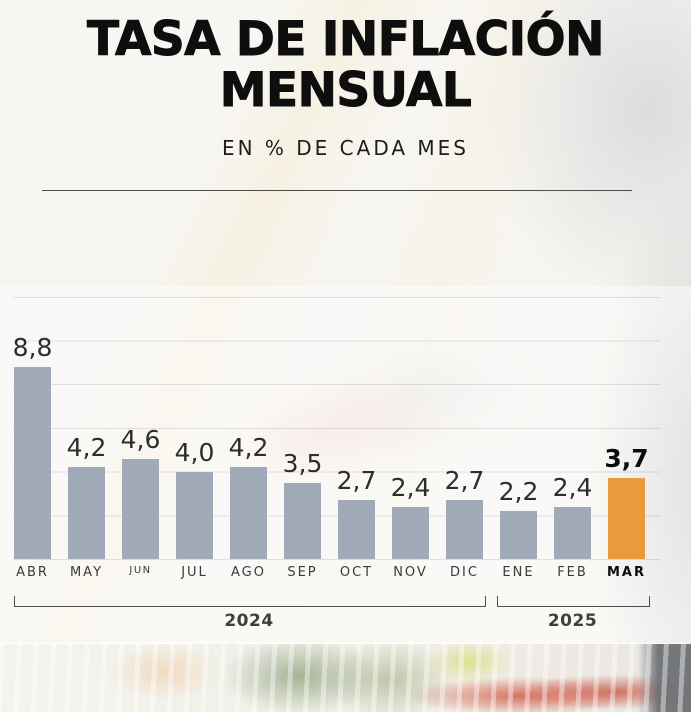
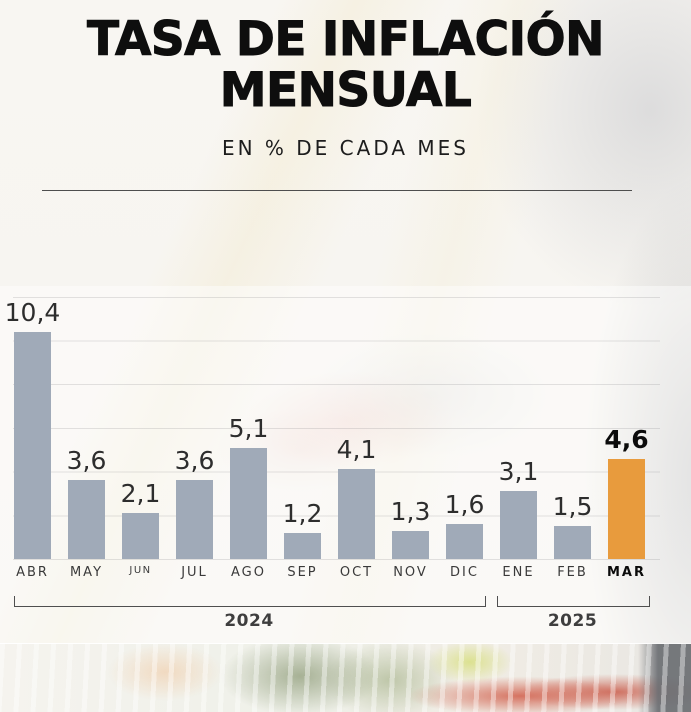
ABR: 8,8 -> 10,4
MAY: 4,2 -> 3,6
JUN: 4,6 -> 2,1
JUL: 4,0 -> 3,6
AGO: 4,2 -> 5,1
SEP: 3,5 -> 1,2
OCT: 2,7 -> 4,1
NOV: 2,4 -> 1,3
DIC: 2,7 -> 1,6
ENE: 2,2 -> 3,1
FEB: 2,4 -> 1,5
MAR: 3,7 -> 4,6
